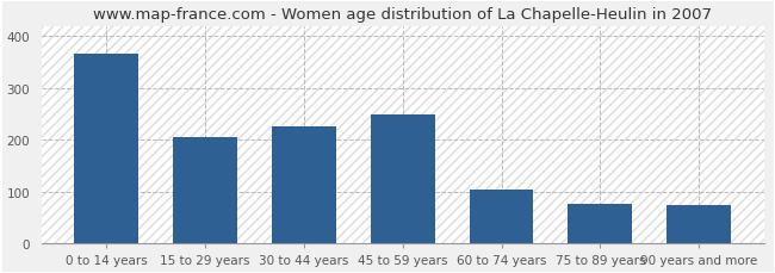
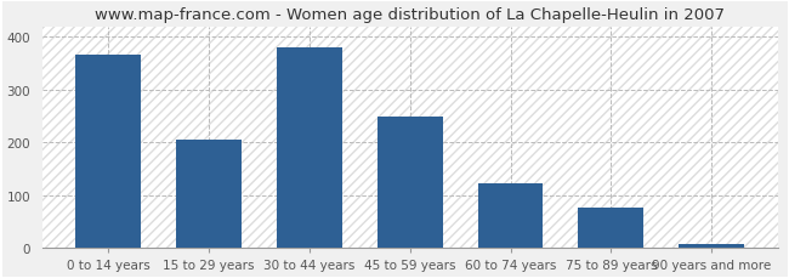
30 to 44 years: 225 -> 380
60 to 74 years: 105 -> 122
90 years and more: 75 -> 8
